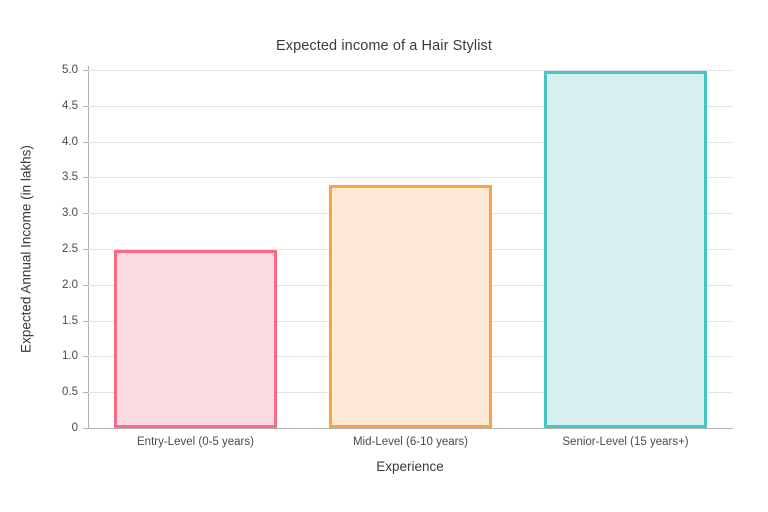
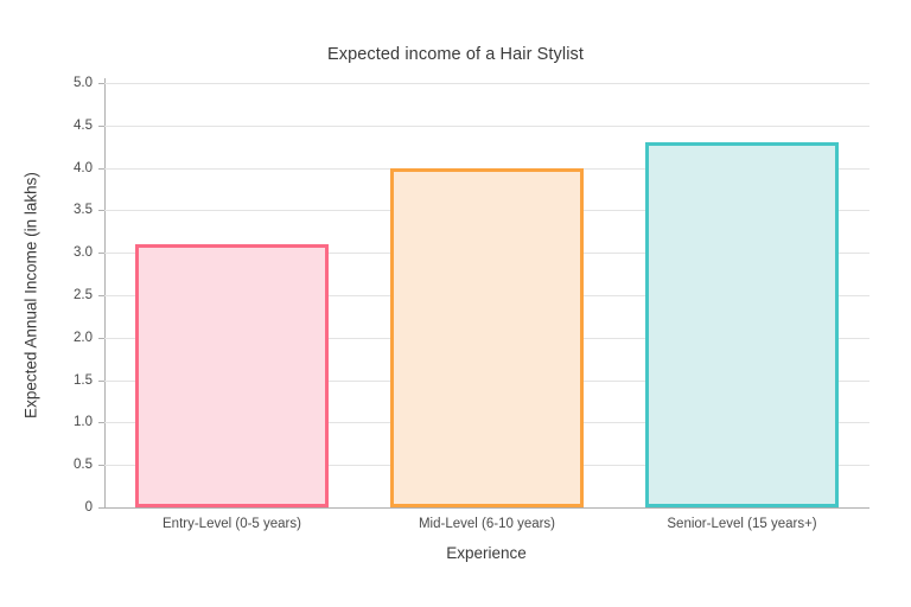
Entry-Level (0-5 years): 2.5 -> 3.1
Mid-Level (6-10 years): 3.4 -> 4.0
Senior-Level (15 years+): 5.0 -> 4.3
